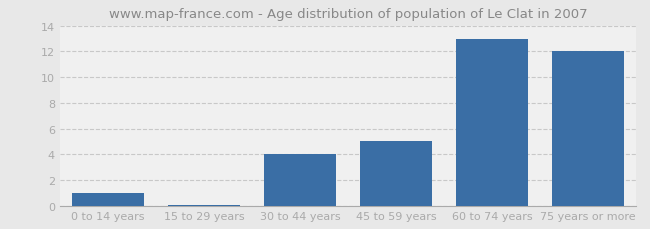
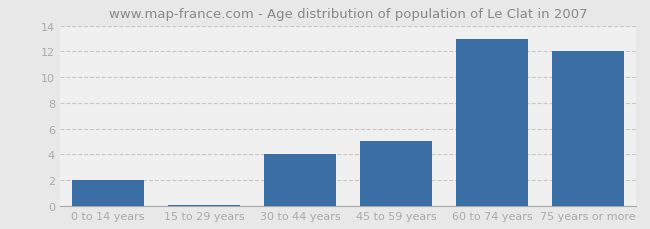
0 to 14 years: 1.0 -> 2.0
